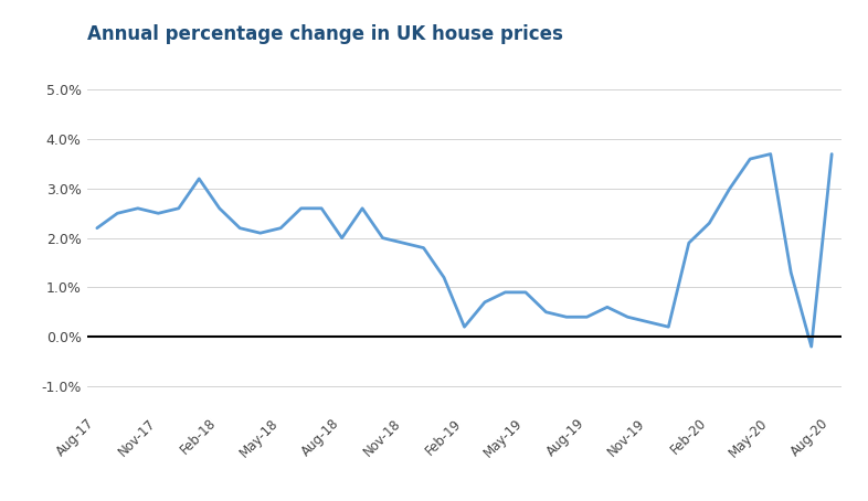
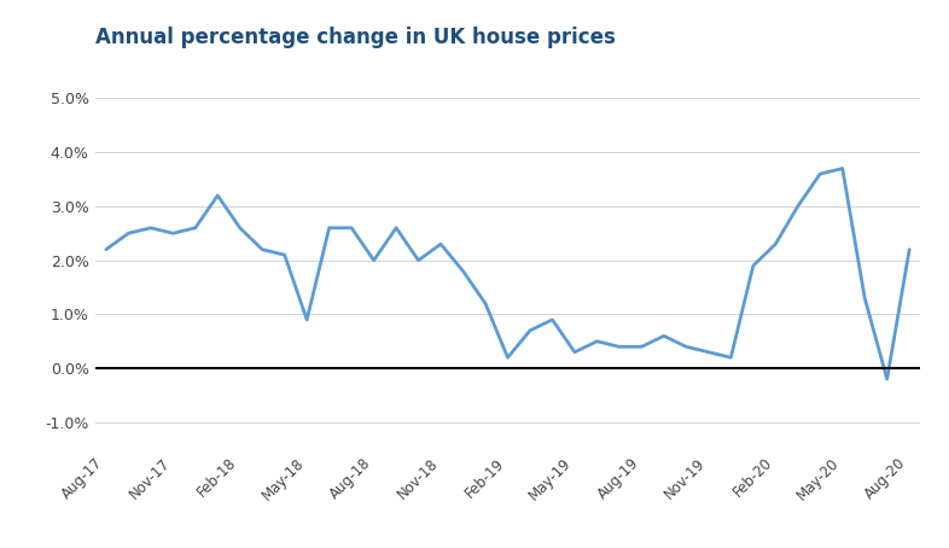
May-18: 2.2% -> 0.9%
Nov-18: 1.9% -> 2.3%
May-19: 0.9% -> 0.3%
Aug-20: 3.7% -> 2.2%
